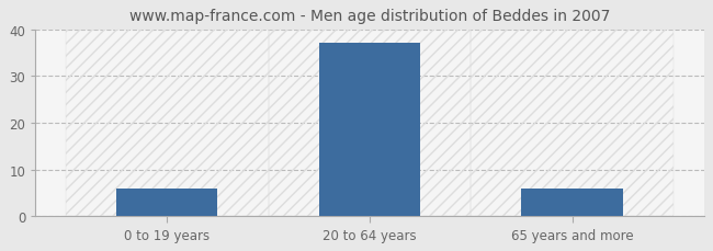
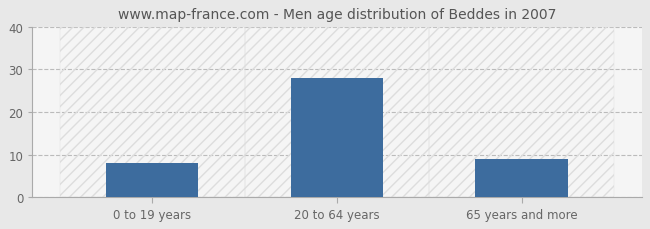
0 to 19 years: 6 -> 8
20 to 64 years: 37 -> 28
65 years and more: 6 -> 9
